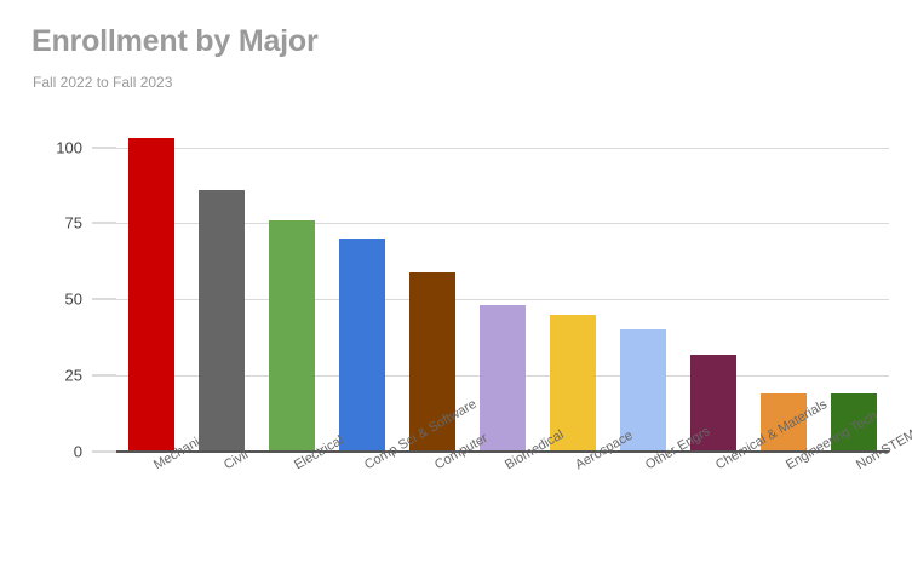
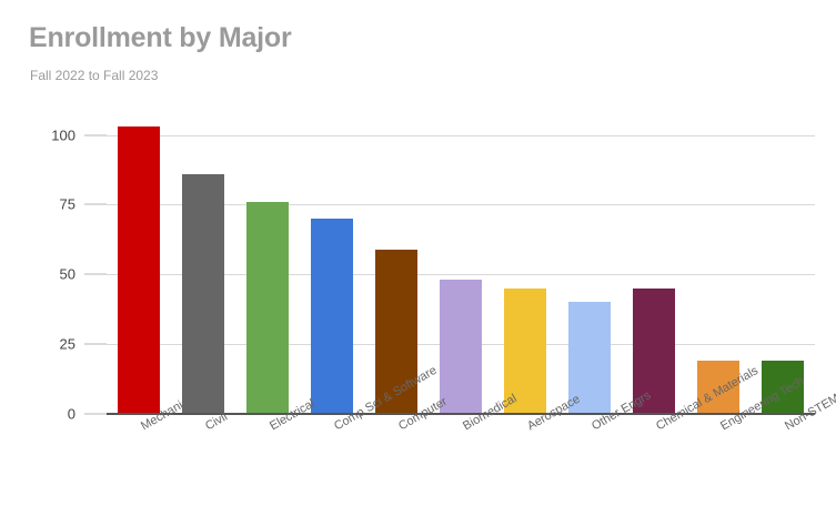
Chemical & Materials: 32 -> 45
